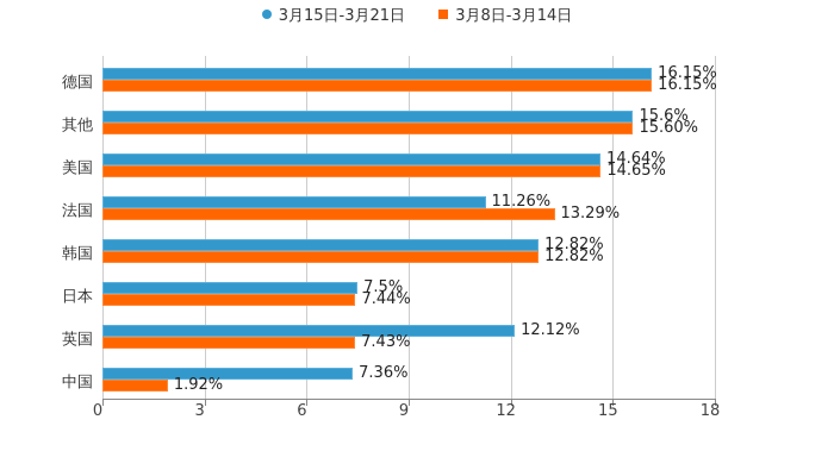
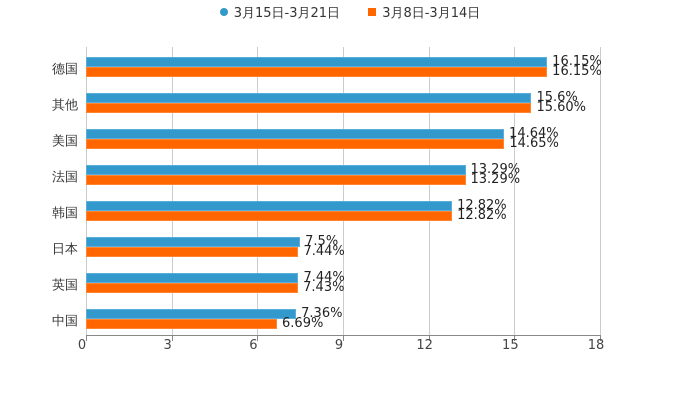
3月15日-3月21日/法国: 11.26% -> 13.29%
3月15日-3月21日/英国: 12.12% -> 7.44%
3月8日-3月14日/中国: 1.92% -> 6.69%
